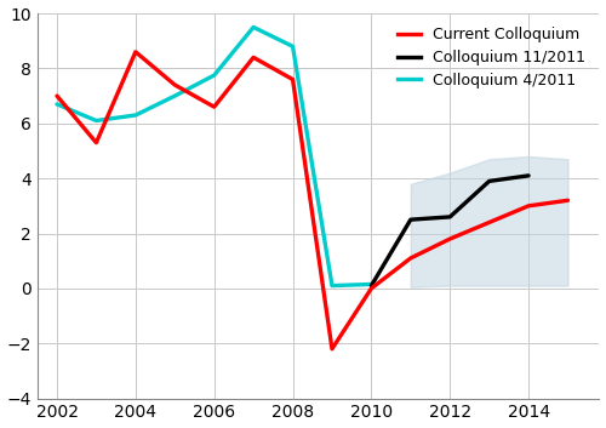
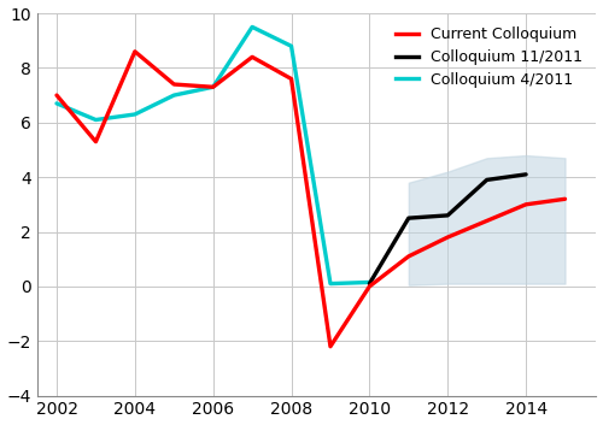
Current Colloquium/2006: 6.6 -> 7.3
Colloquium 4/2011/2006: 7.75 -> 7.30
